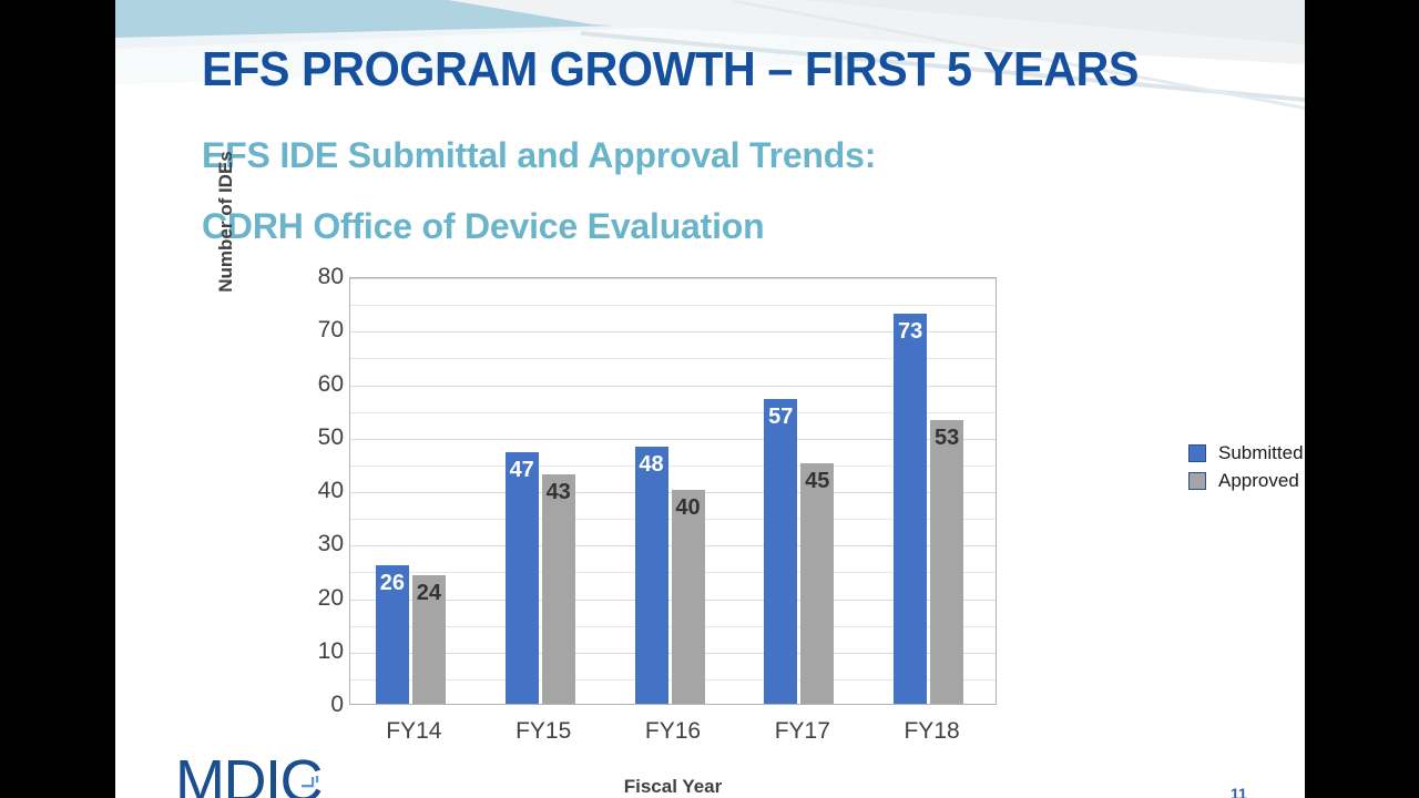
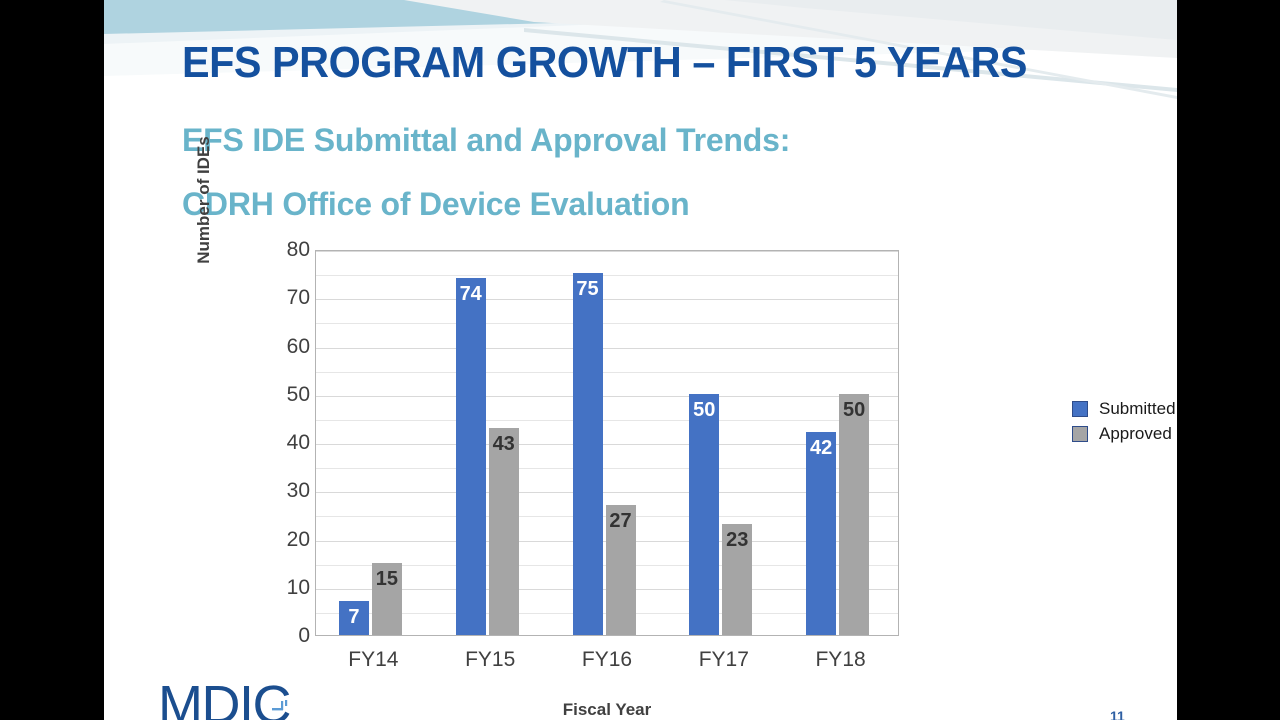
Submitted/FY14: 26 -> 7
Approved/FY14: 24 -> 15
Submitted/FY15: 47 -> 74
Submitted/FY16: 48 -> 75
Approved/FY16: 40 -> 27
Submitted/FY17: 57 -> 50
Approved/FY17: 45 -> 23
Submitted/FY18: 73 -> 42
Approved/FY18: 53 -> 50
